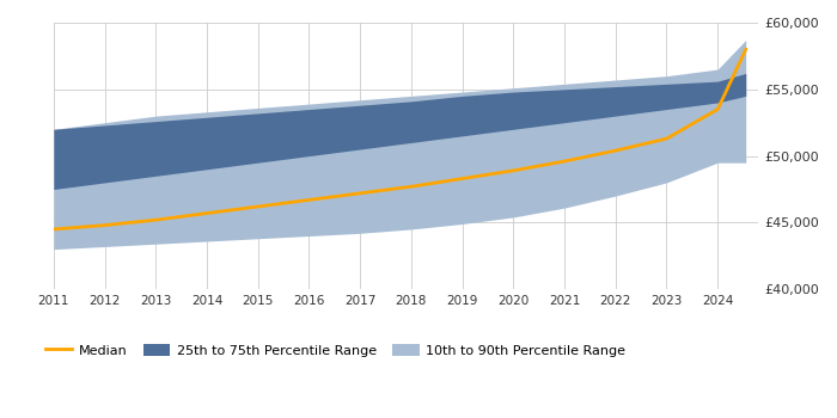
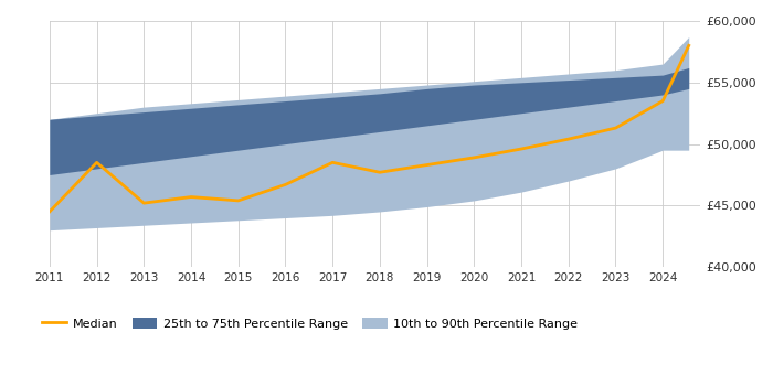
Median/2012: £44,800 -> £48,500
Median/2015: £46,200 -> £45,400
Median/2017: £47,200 -> £48,500
